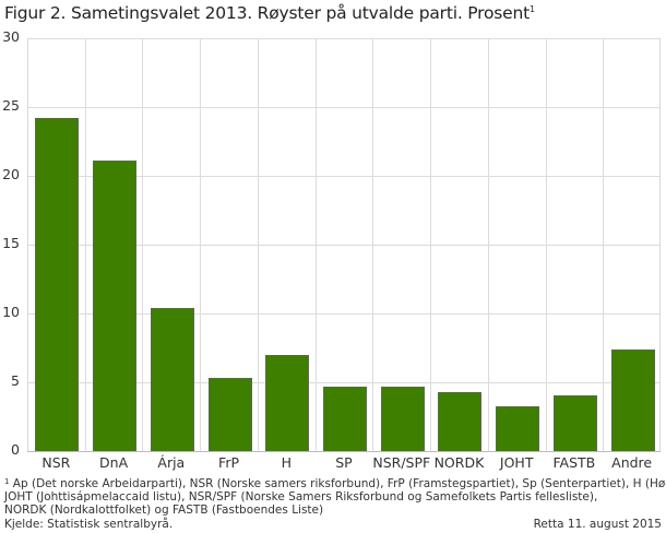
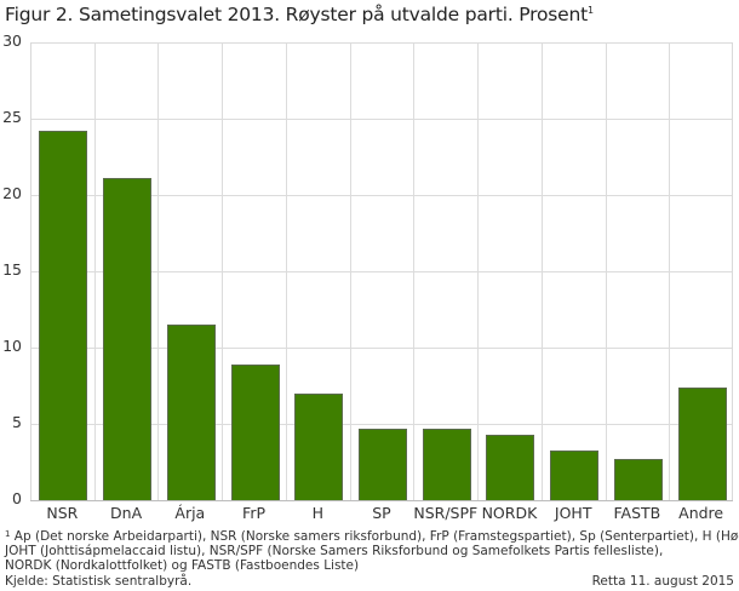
Árja: 10.5 -> 11.6
FrP: 5.4 -> 9.0
FASTB: 4.1 -> 2.8
